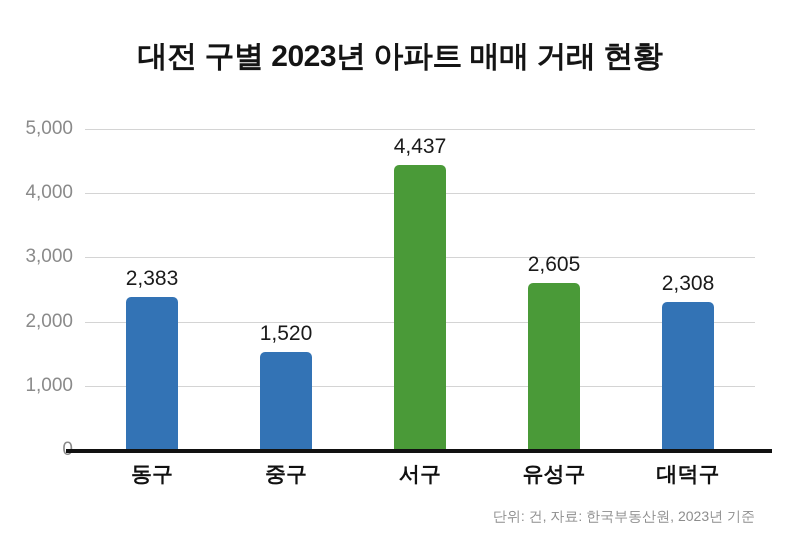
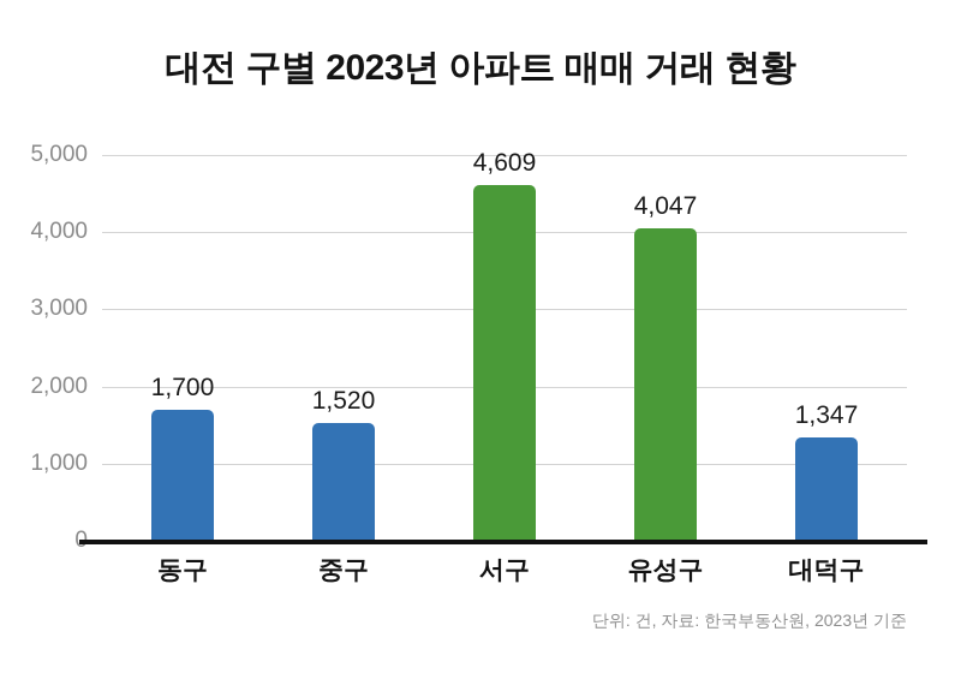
동구: 2,383 -> 1,700
서구: 4,437 -> 4,609
유성구: 2,605 -> 4,047
대덕구: 2,308 -> 1,347
